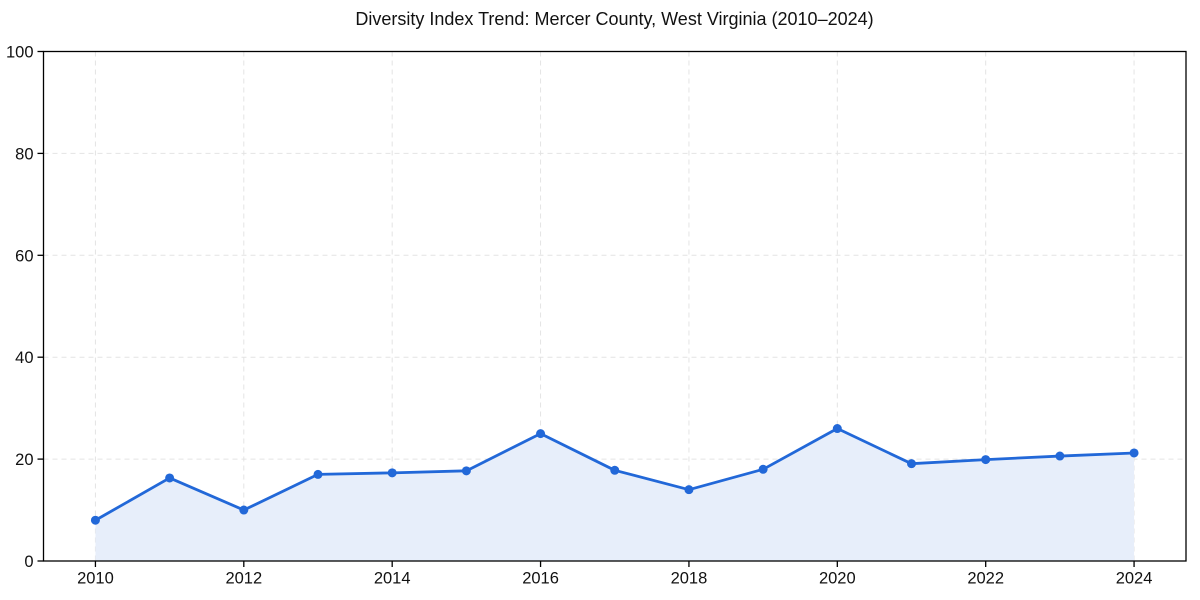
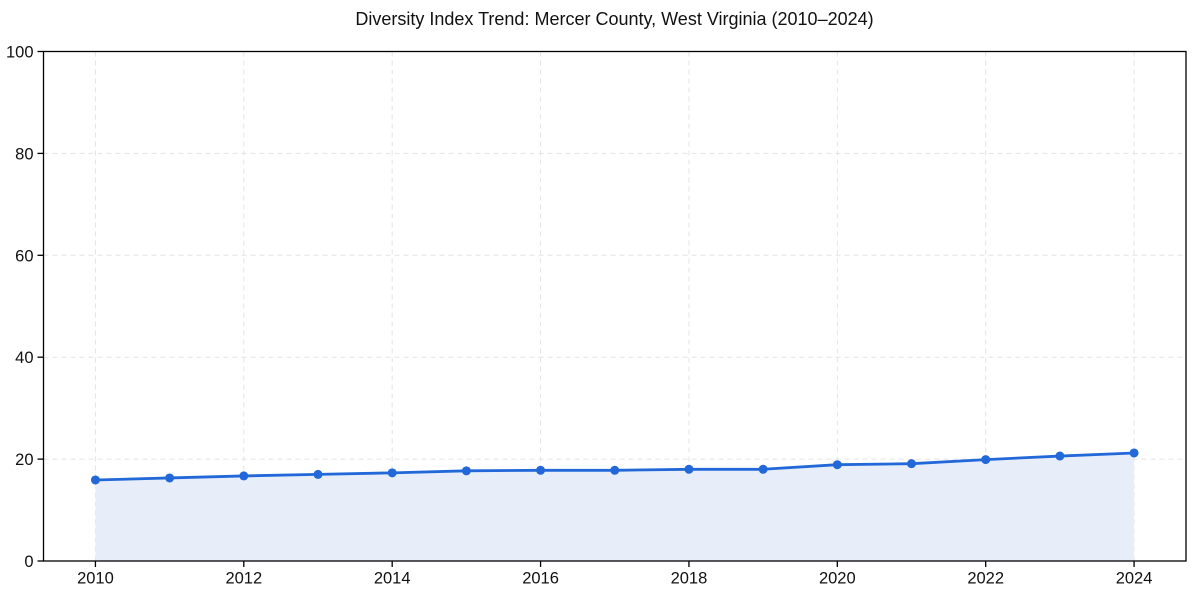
2010: 8 -> 16
2012: 10 -> 17
2016: 25 -> 18
2018: 14 -> 18
2020: 26 -> 19
